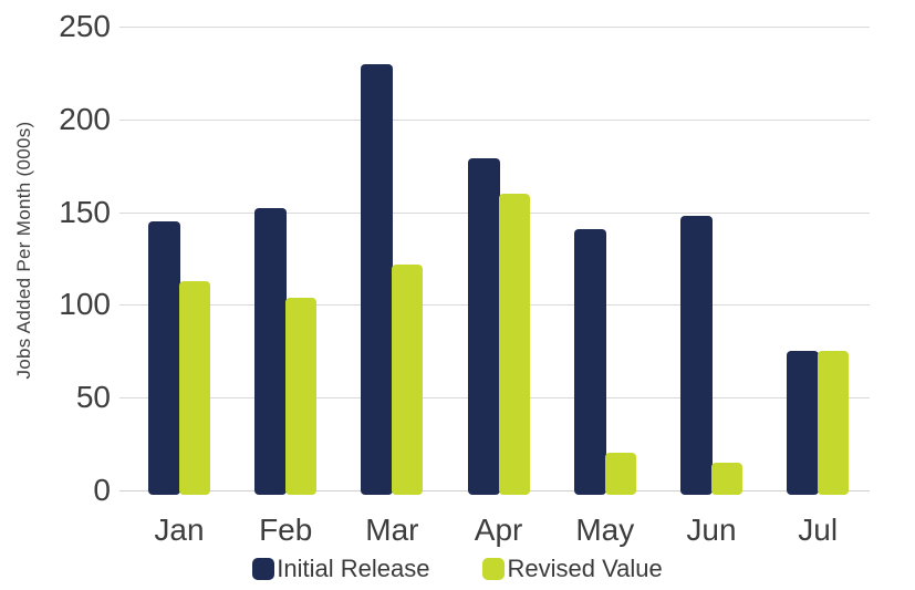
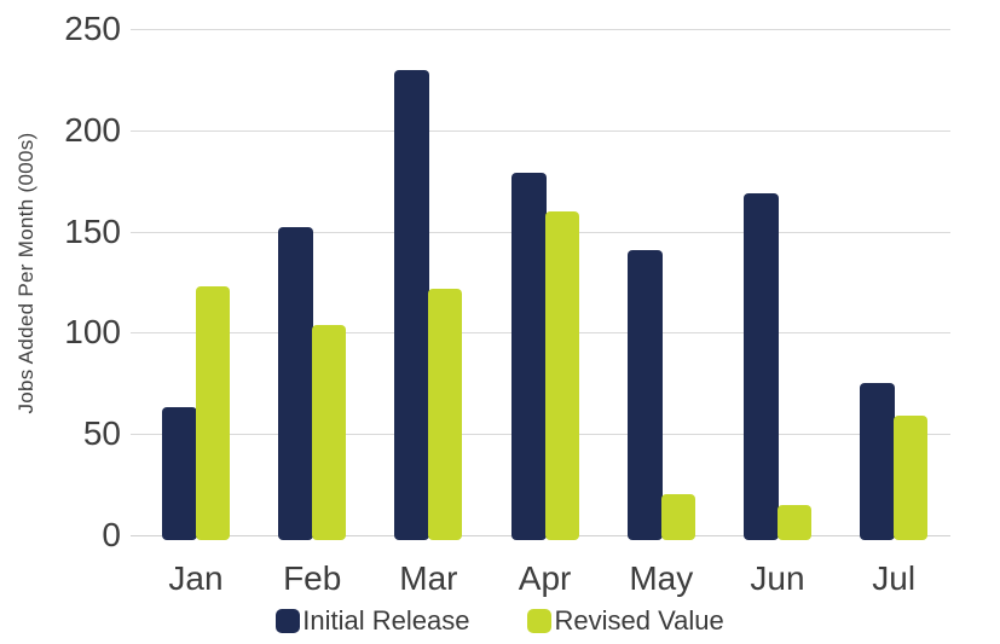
Initial Release/Jan: 145 -> 63
Revised Value/Jan: 113 -> 123
Initial Release/Jun: 148 -> 169
Revised Value/Jul: 75 -> 59
